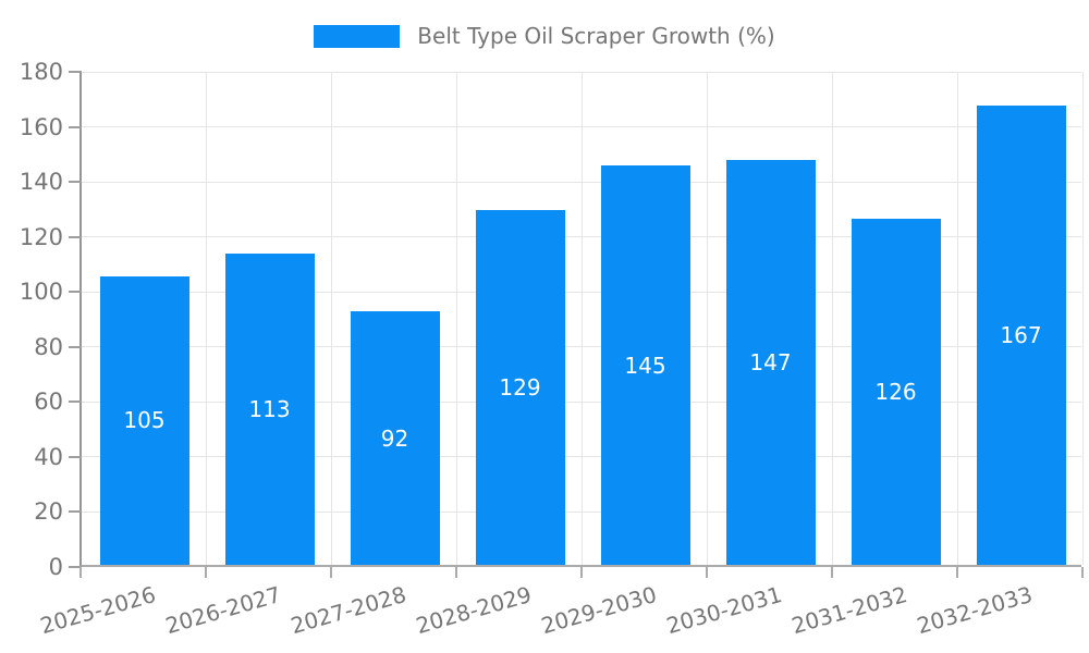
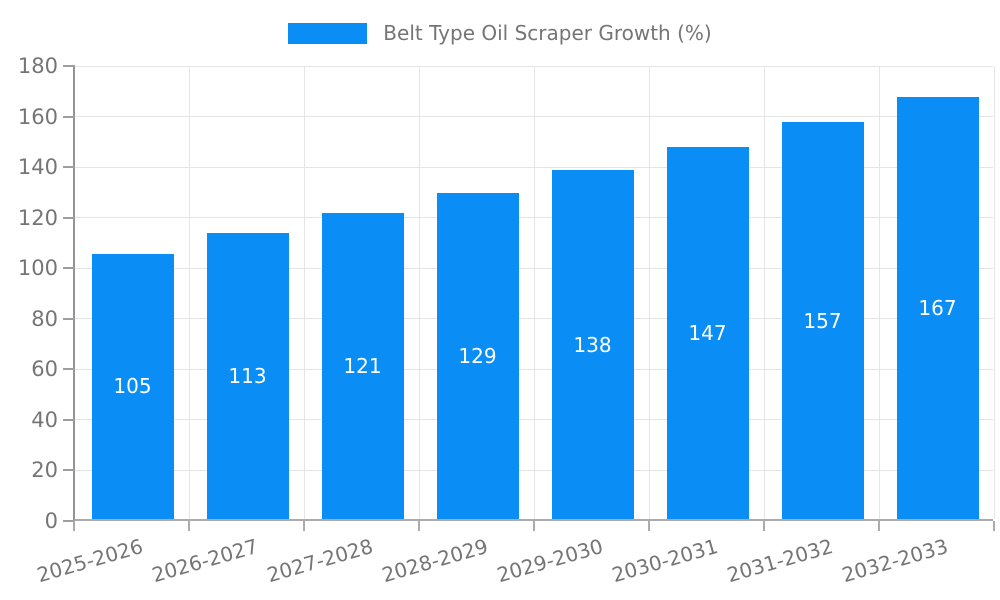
2027-2028: 92 -> 121
2029-2030: 145 -> 138
2031-2032: 126 -> 157
